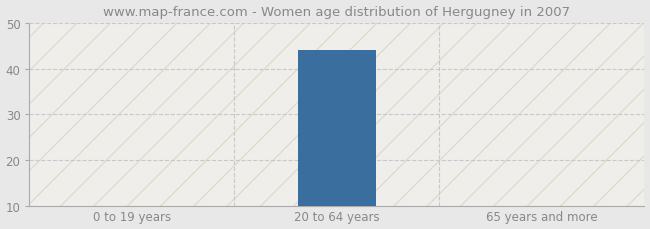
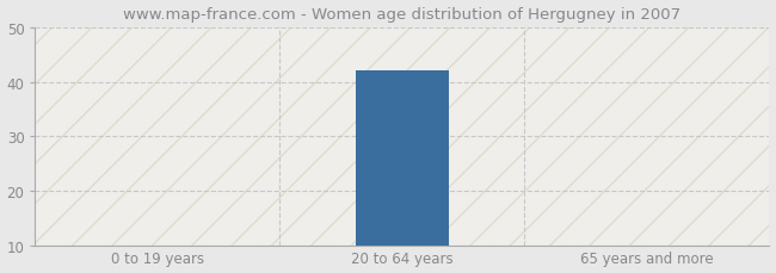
20 to 64 years: 44 -> 42
